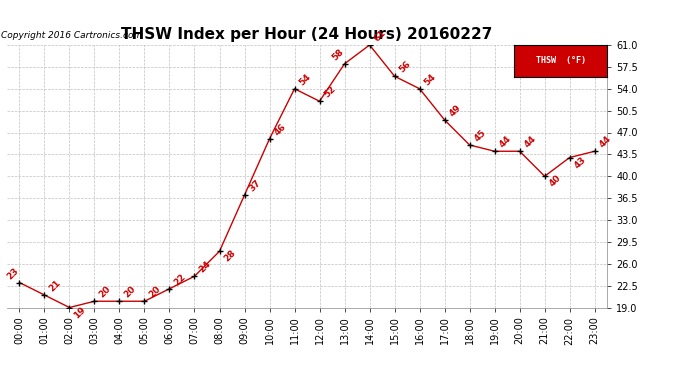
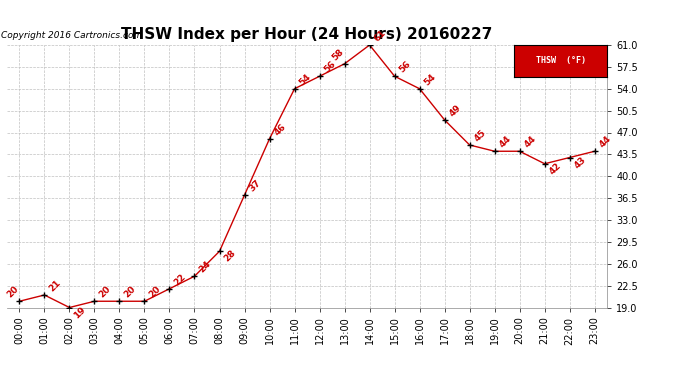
00:00: 23 -> 20
12:00: 52 -> 56
21:00: 40 -> 42
